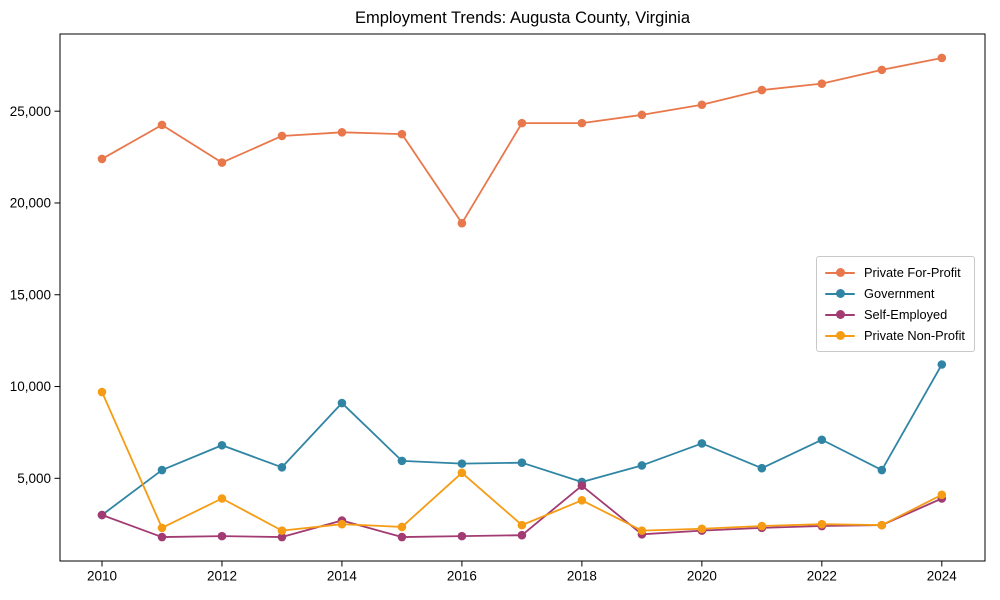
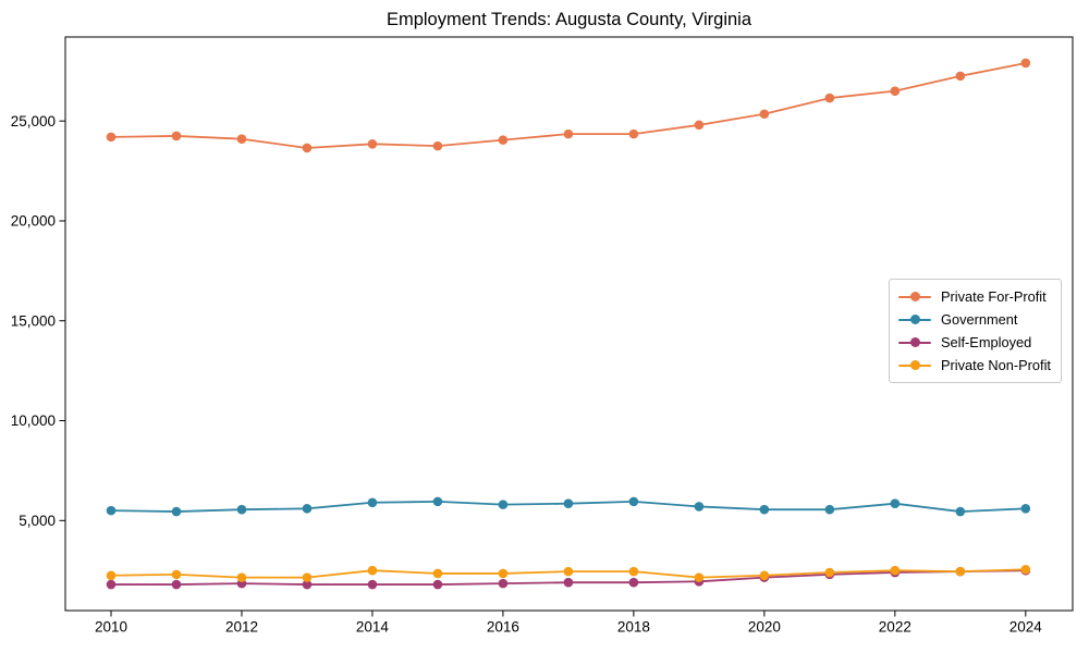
Private For-Profit/2010: 22400 -> 24200
Government/2010: 3000 -> 5500
Self-Employed/2010: 3000 -> 1800
Private Non-Profit/2010: 9700 -> 2200
Private For-Profit/2012: 22200 -> 24100
Government/2012: 6800 -> 5600
Private Non-Profit/2012: 3900 -> 2200
Government/2014: 9100 -> 5900
Self-Employed/2014: 2700 -> 1800
Private For-Profit/2016: 18900 -> 24000
Private Non-Profit/2016: 5300 -> 2400
Government/2018: 4800 -> 6000
Self-Employed/2018: 4600 -> 1900
Private Non-Profit/2018: 3800 -> 2400
Government/2020: 6900 -> 5600
Government/2022: 7100 -> 5800
Government/2024: 11200 -> 5600
Self-Employed/2024: 3900 -> 2500
Private Non-Profit/2024: 4100 -> 2600
